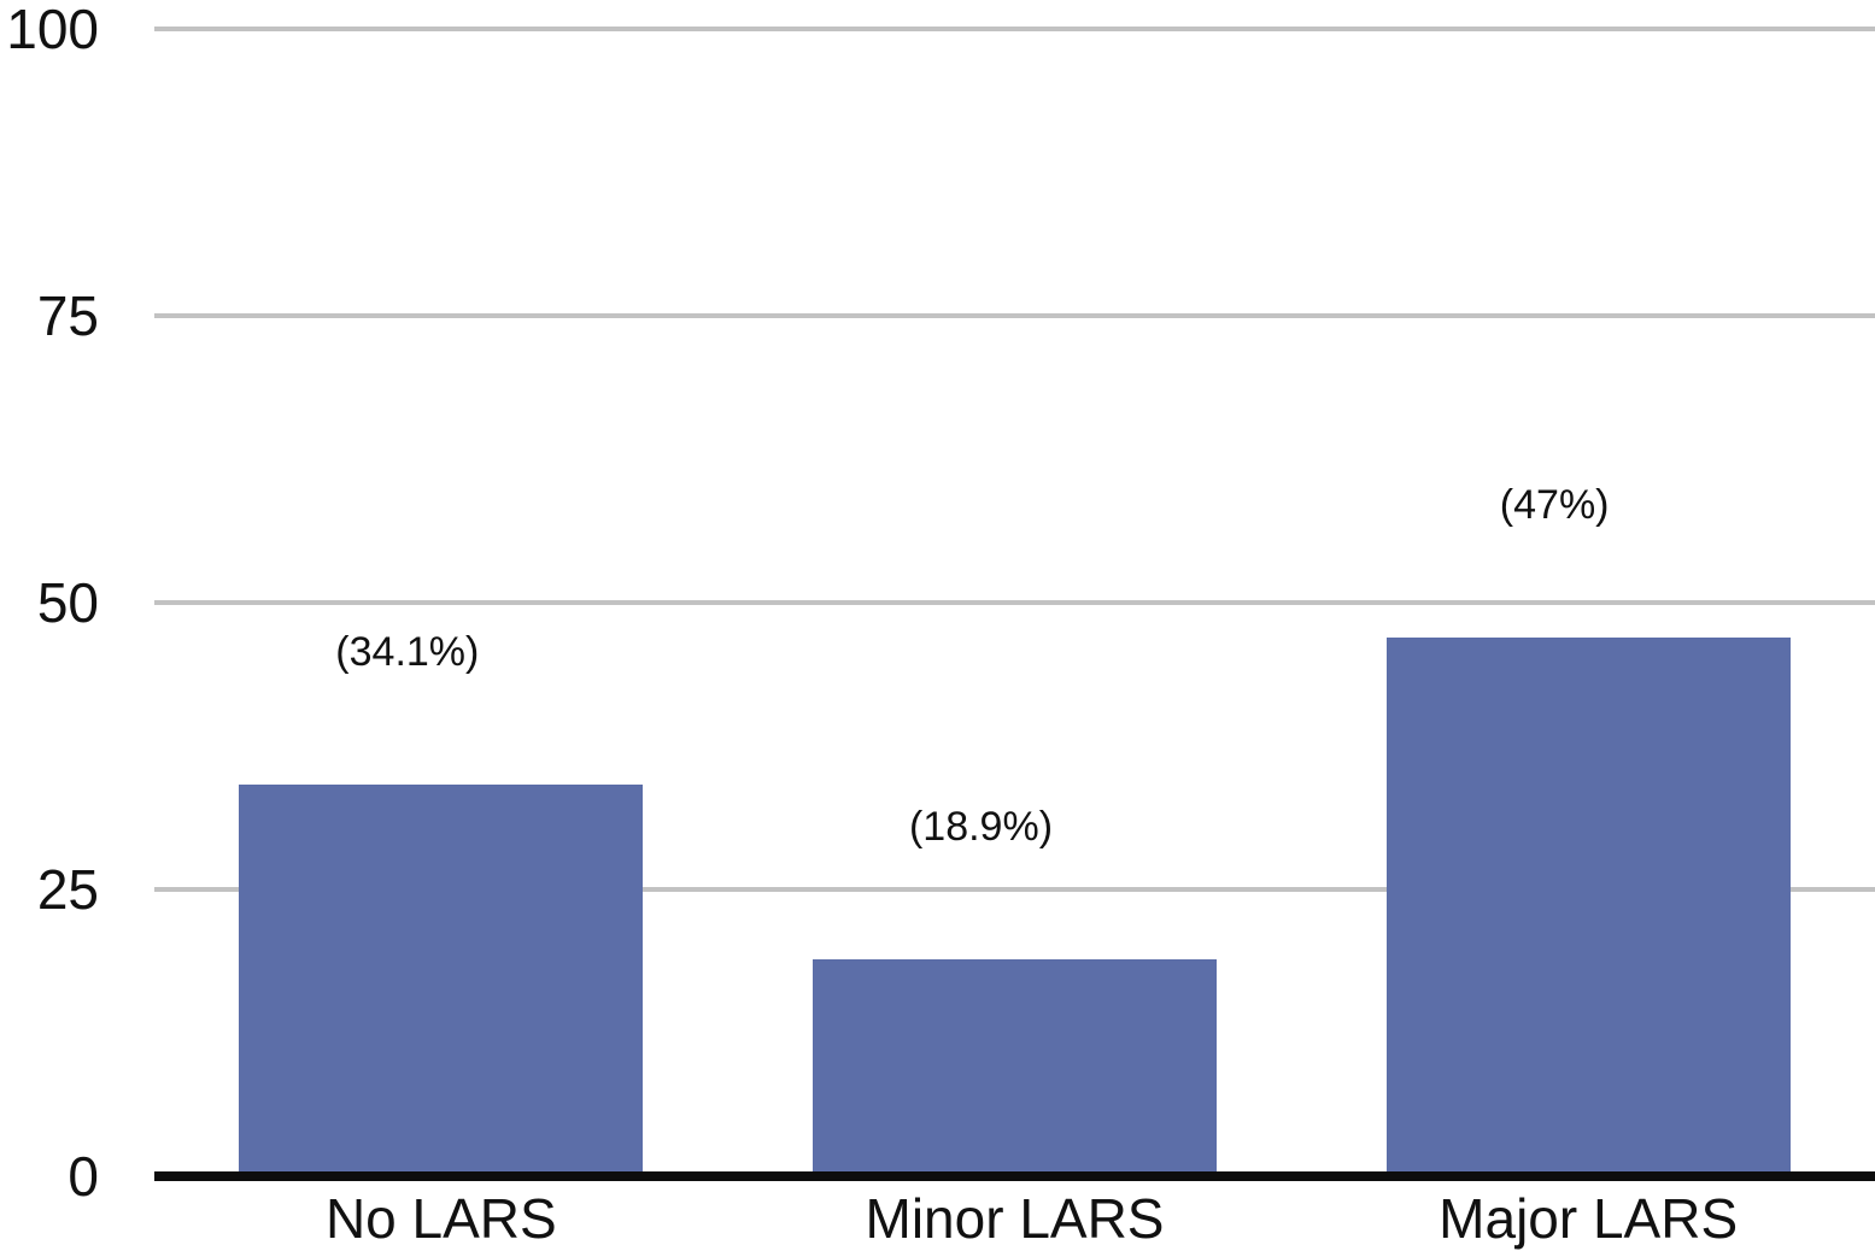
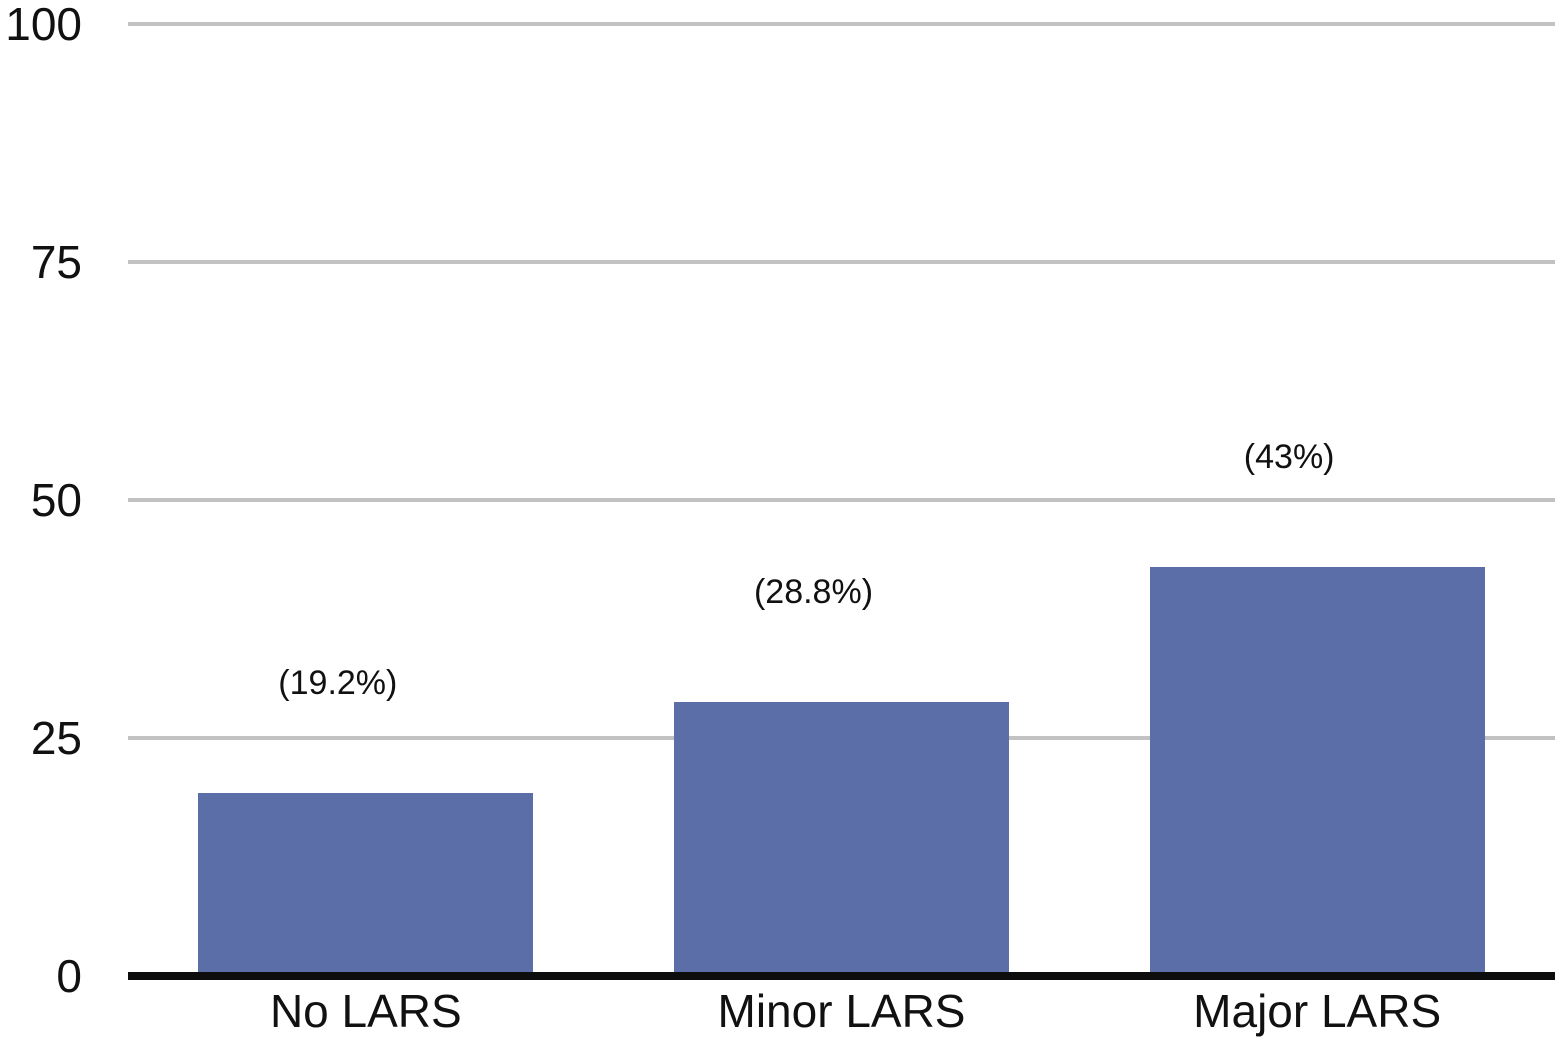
No LARS: 34.1% -> 19.2%
Minor LARS: 18.9% -> 28.8%
Major LARS: 47% -> 43%
